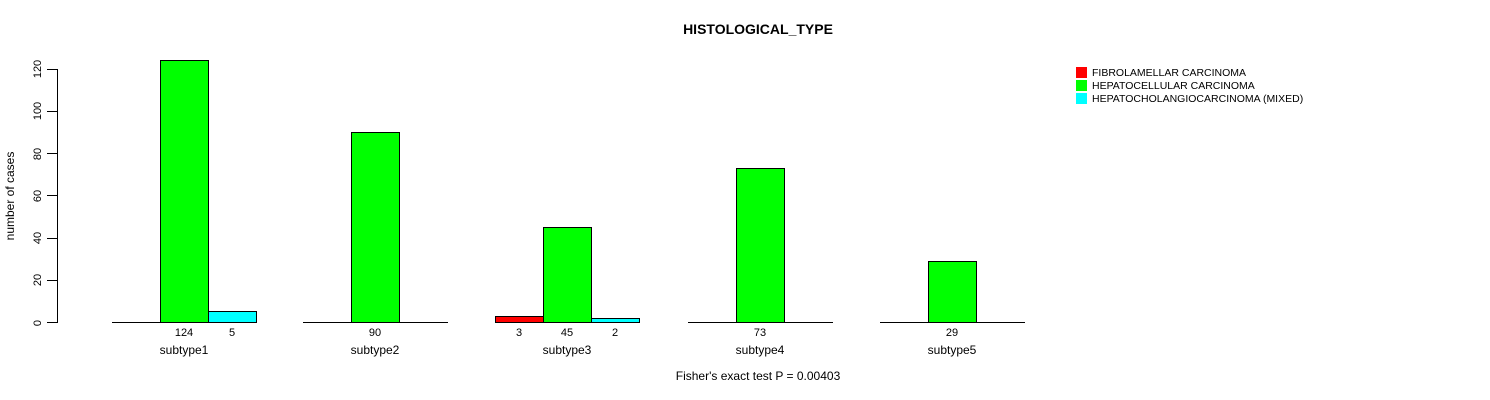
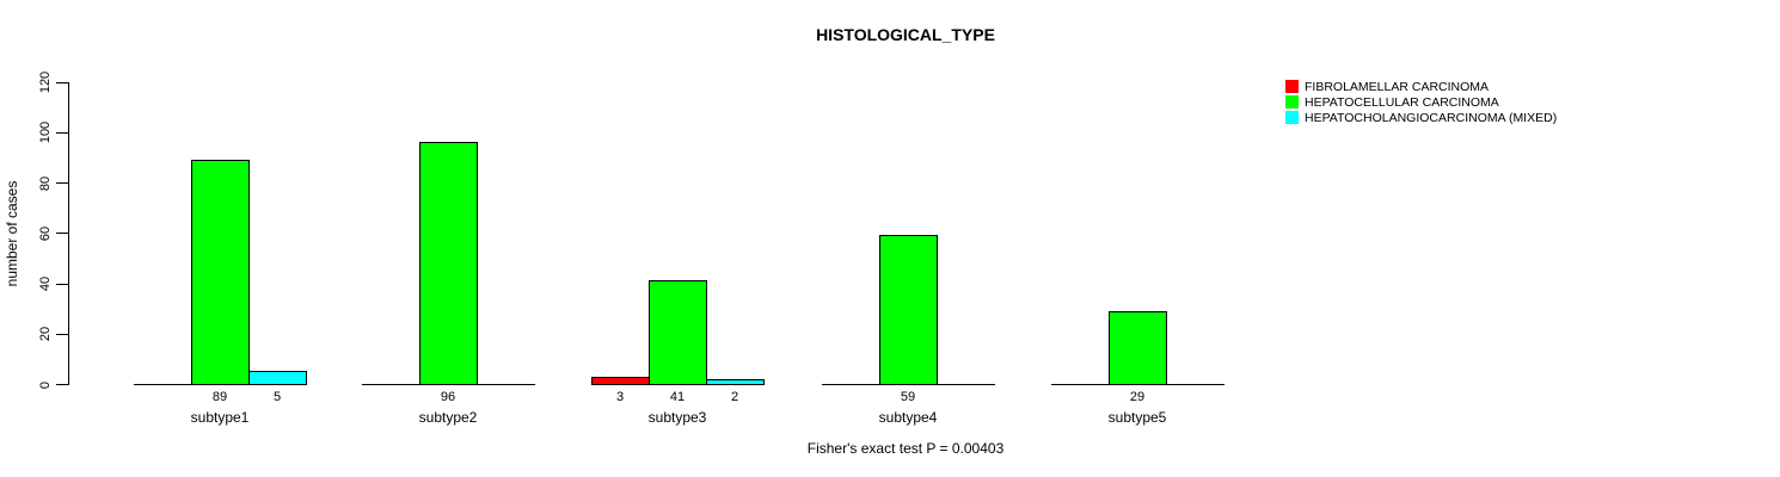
HEPATOCELLULAR CARCINOMA/subtype1: 124 -> 89
HEPATOCELLULAR CARCINOMA/subtype2: 90 -> 96
HEPATOCELLULAR CARCINOMA/subtype3: 45 -> 41
HEPATOCELLULAR CARCINOMA/subtype4: 73 -> 59
